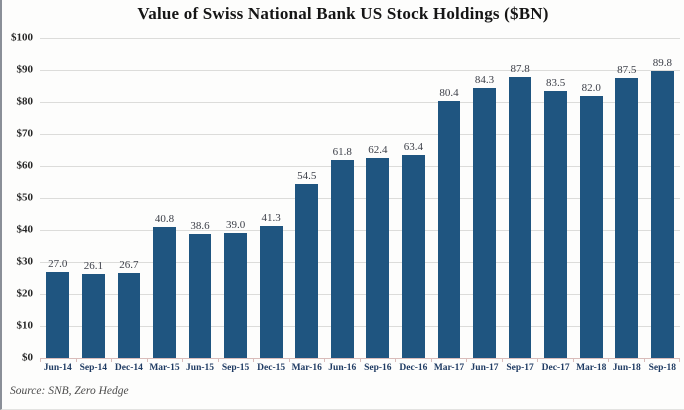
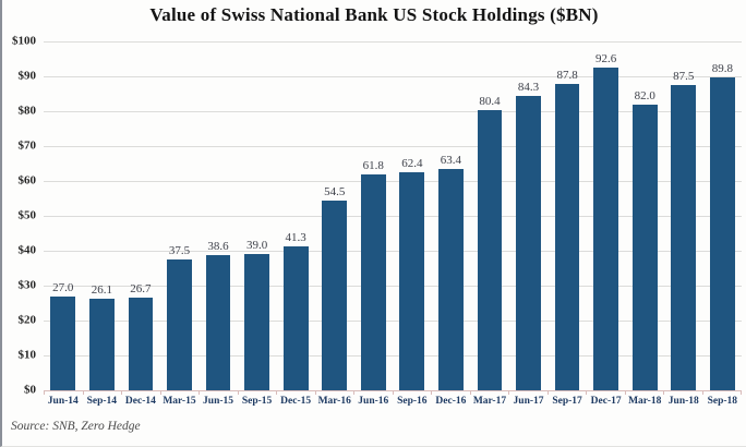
Mar-15: 40.8 -> 37.5
Dec-17: 83.5 -> 92.6
